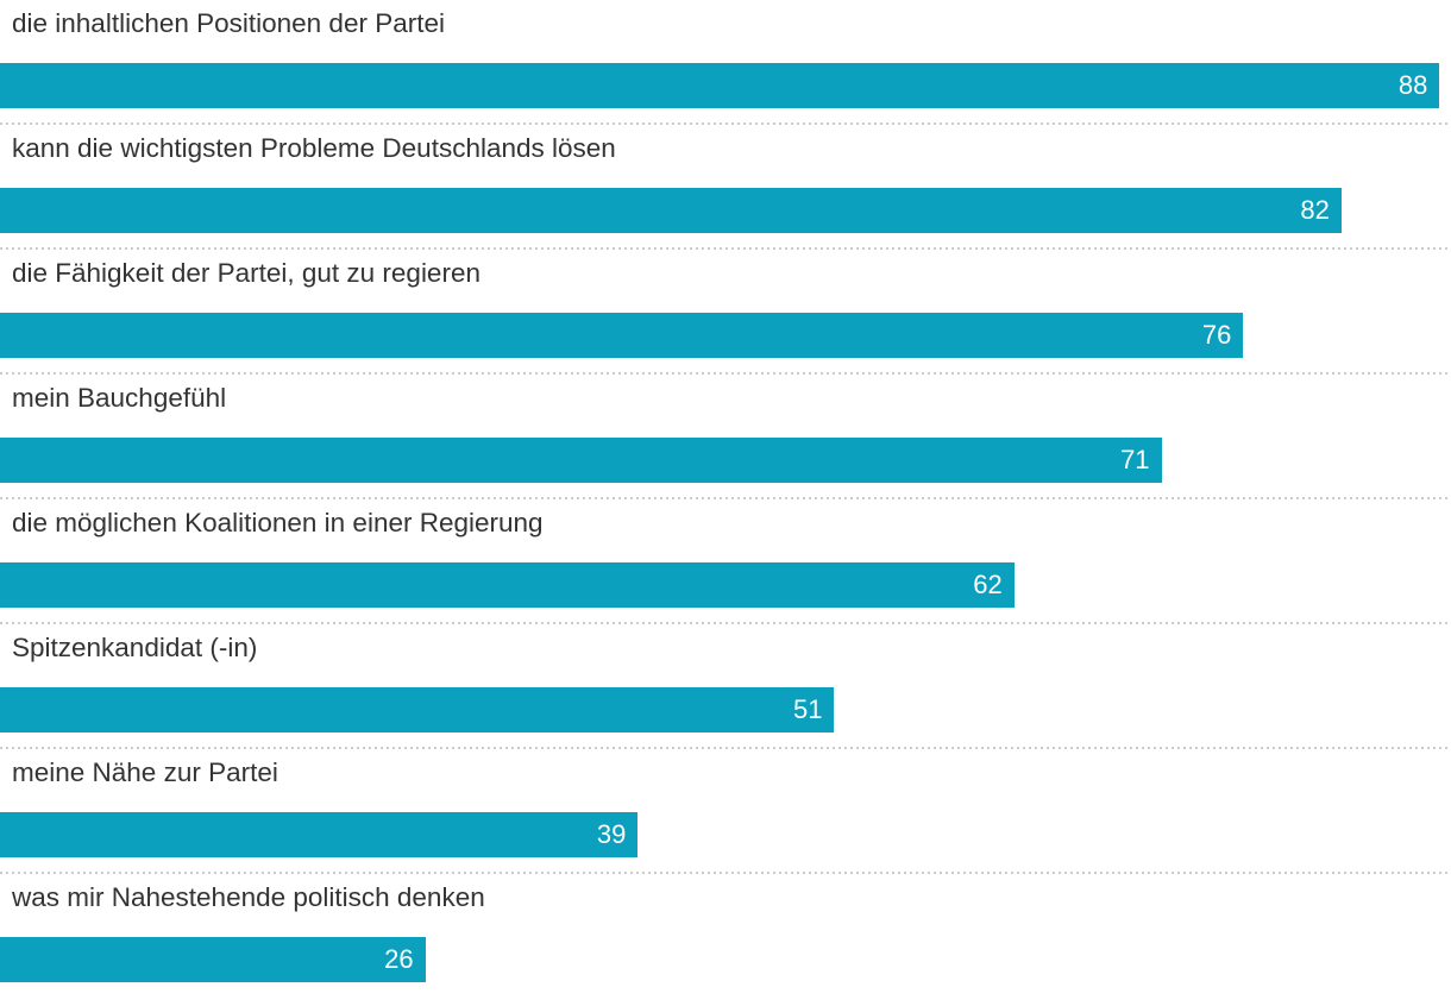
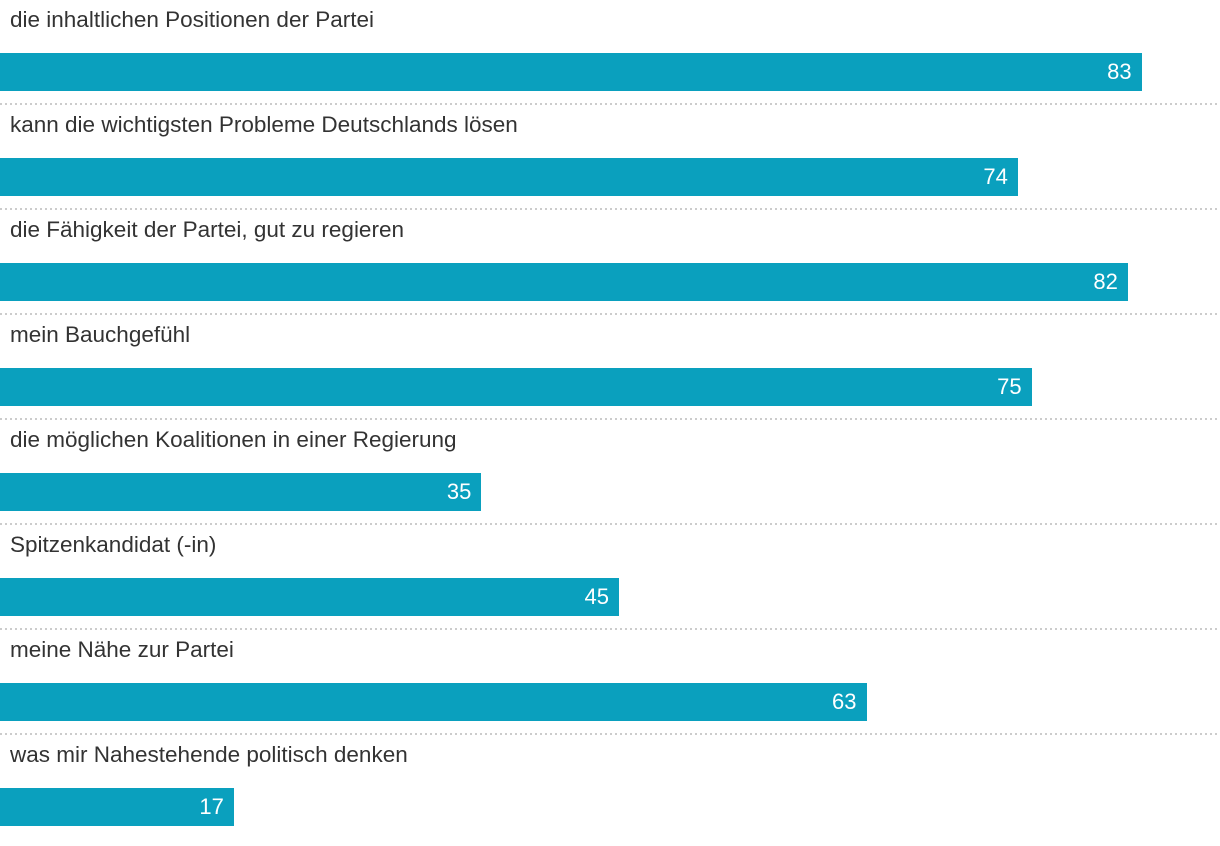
die inhaltlichen Positionen der Partei: 88 -> 83
kann die wichtigsten Probleme Deutschlands lösen: 82 -> 74
die Fähigkeit der Partei, gut zu regieren: 76 -> 82
mein Bauchgefühl: 71 -> 75
die möglichen Koalitionen in einer Regierung: 62 -> 35
Spitzenkandidat (-in): 51 -> 45
meine Nähe zur Partei: 39 -> 63
was mir Nahestehende politisch denken: 26 -> 17
